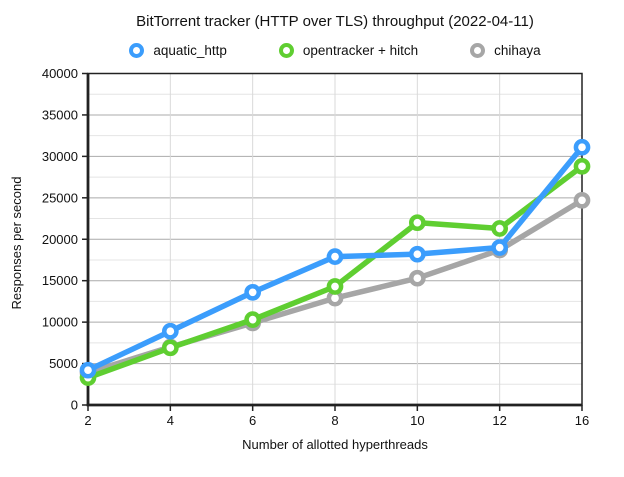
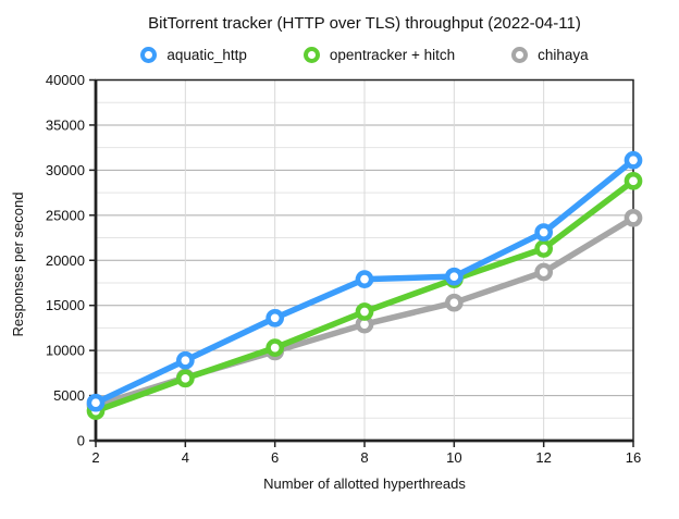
opentracker + hitch/10: 22000 -> 18000
aquatic_http/12: 19000 -> 23000
